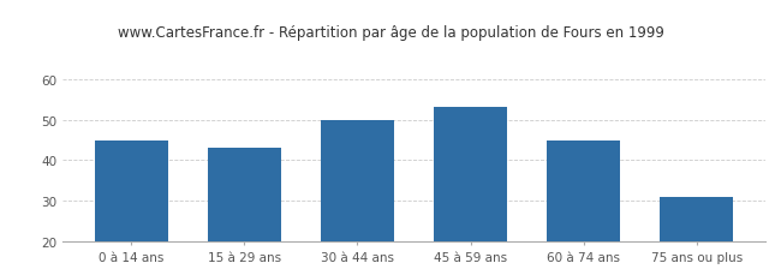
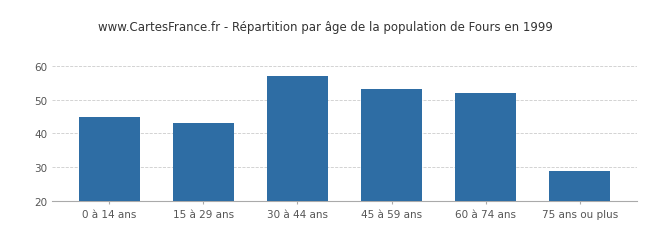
30 à 44 ans: 50 -> 57
60 à 74 ans: 45 -> 52
75 ans ou plus: 31 -> 29
